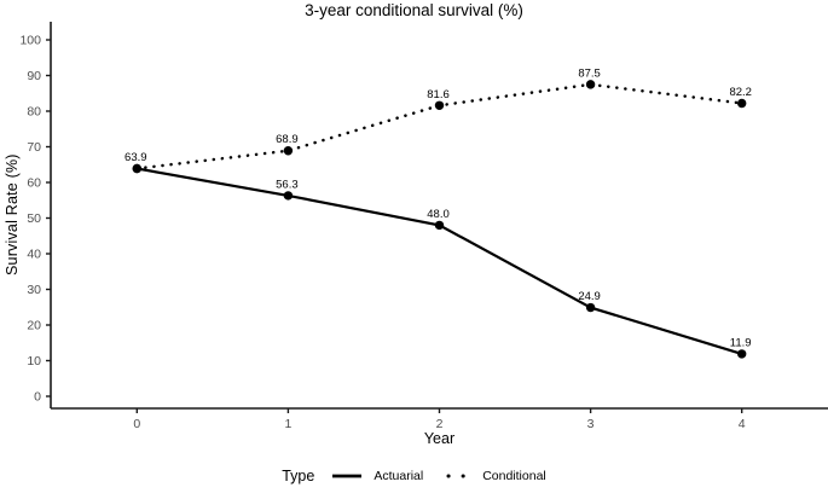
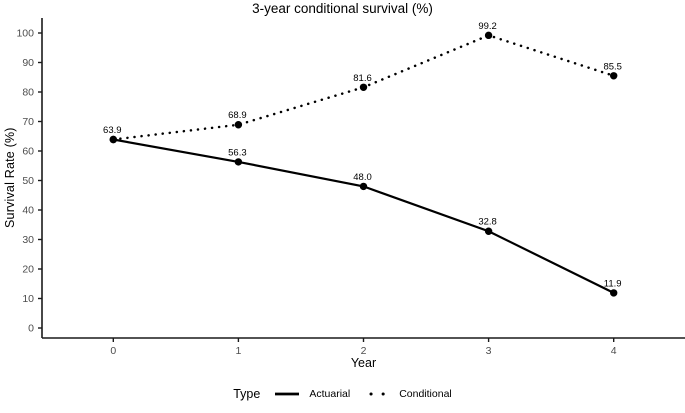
Actuarial/3: 24.9 -> 32.8
Conditional/3: 87.5 -> 99.2
Conditional/4: 82.2 -> 85.5
